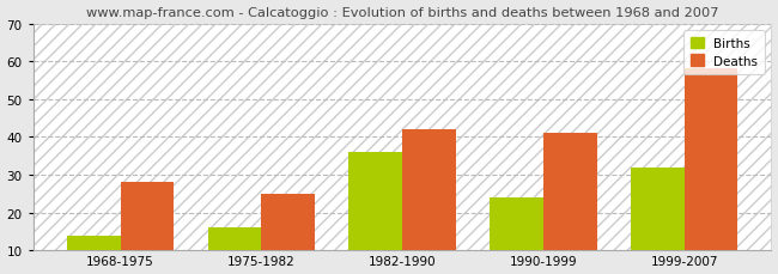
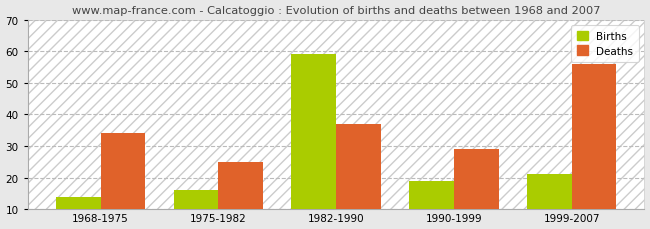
Deaths/1968-1975: 28 -> 34
Births/1982-1990: 36 -> 59
Deaths/1982-1990: 42 -> 37
Births/1990-1999: 24 -> 19
Deaths/1990-1999: 41 -> 29
Births/1999-2007: 32 -> 21
Deaths/1999-2007: 58 -> 56
